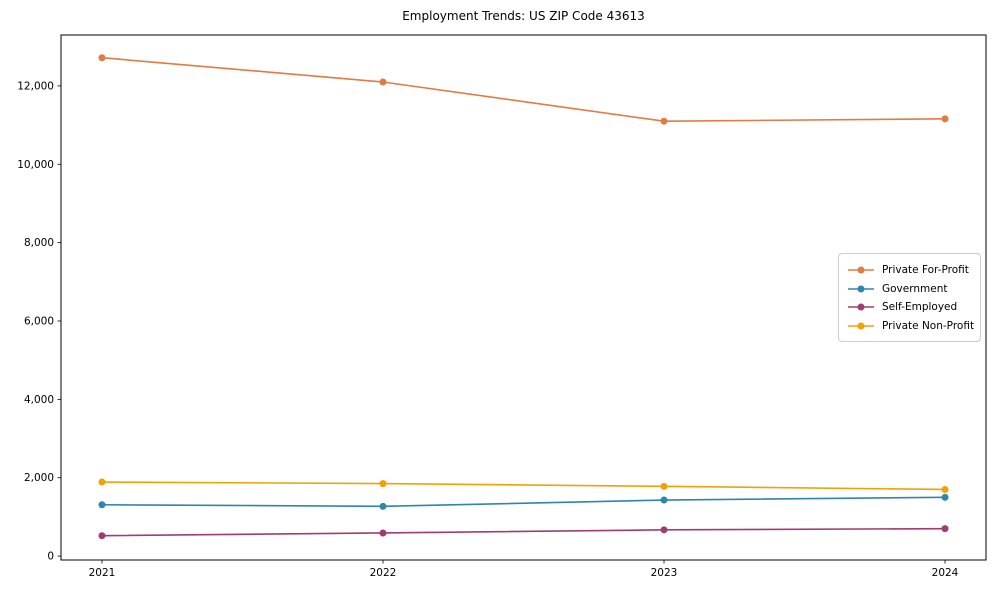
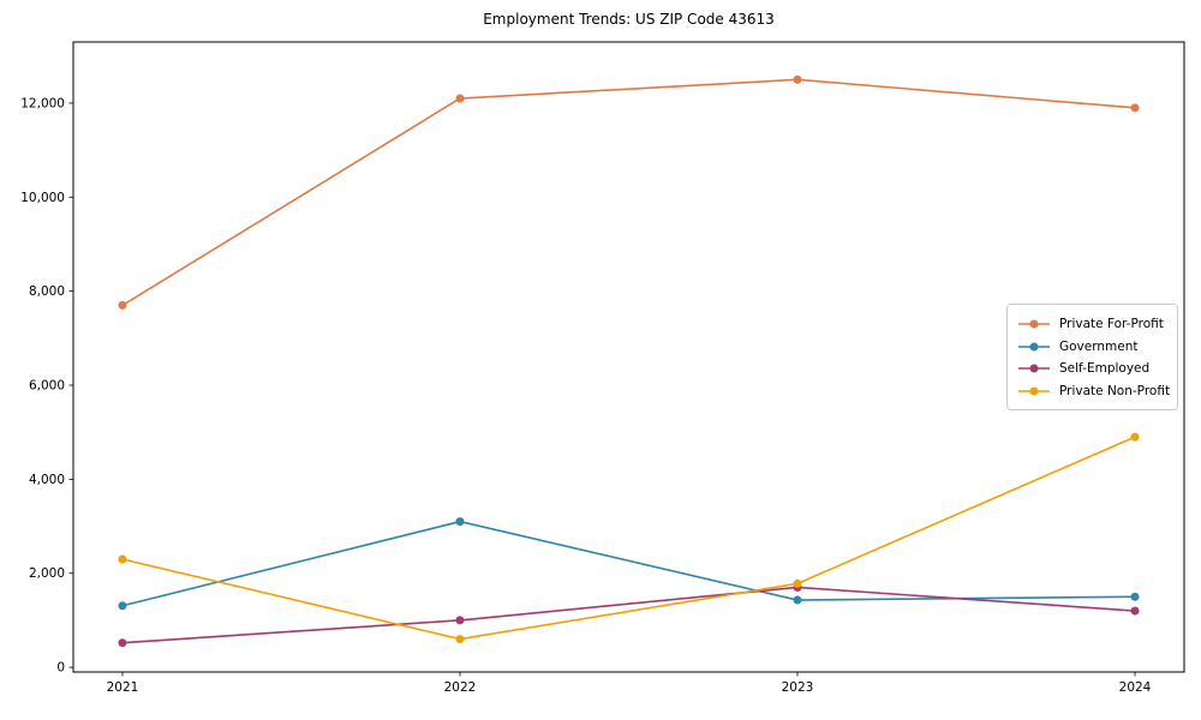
Private For-Profit/2021: 12700 -> 7700
Private Non-Profit/2021: 1900 -> 2300
Government/2022: 1300 -> 3100
Self-Employed/2022: 600 -> 1000
Private Non-Profit/2022: 1800 -> 600
Private For-Profit/2023: 11100 -> 12500
Self-Employed/2023: 700 -> 1700
Private For-Profit/2024: 11200 -> 11900
Self-Employed/2024: 700 -> 1200
Private Non-Profit/2024: 1700 -> 4900
